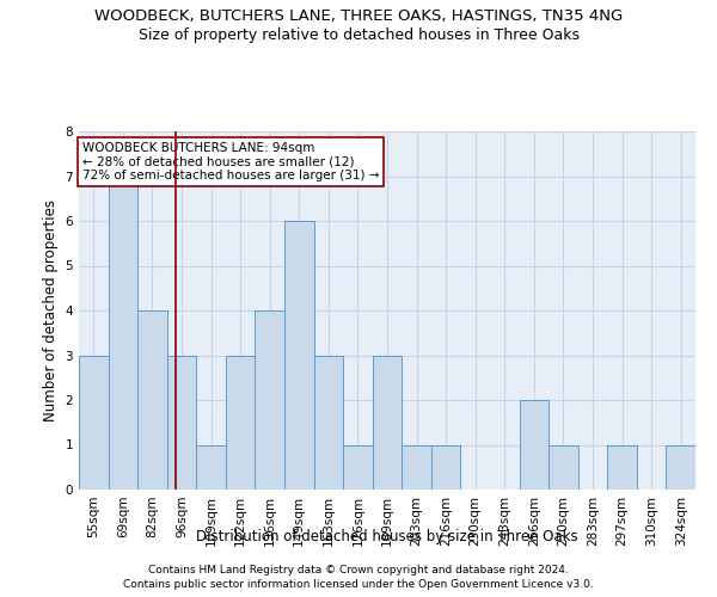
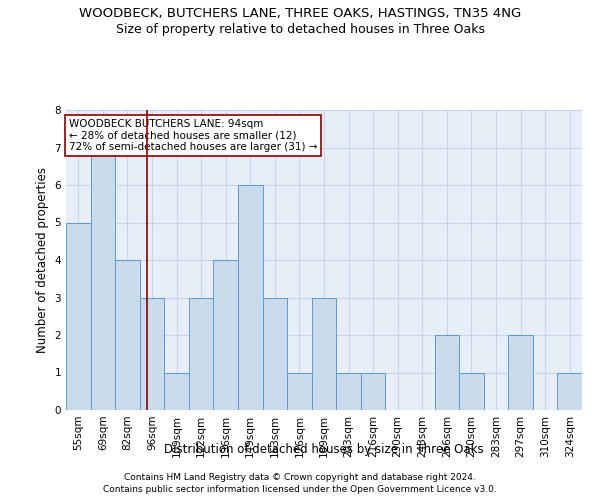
55sqm: 3 -> 5
297sqm: 1 -> 2
